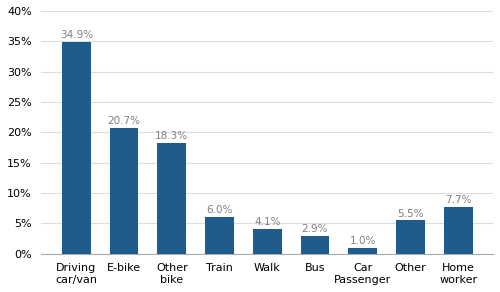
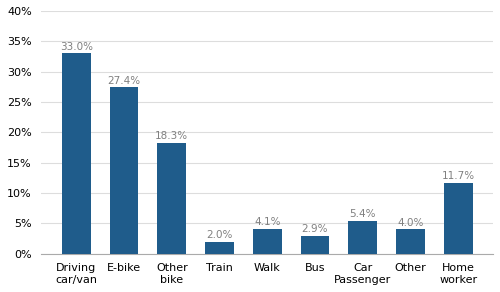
Driving car/van: 34.9% -> 33.0%
E-bike: 20.7% -> 27.4%
Train: 6.0% -> 2.0%
Car Passenger: 1.0% -> 5.4%
Other: 5.5% -> 4.0%
Home worker: 7.7% -> 11.7%
